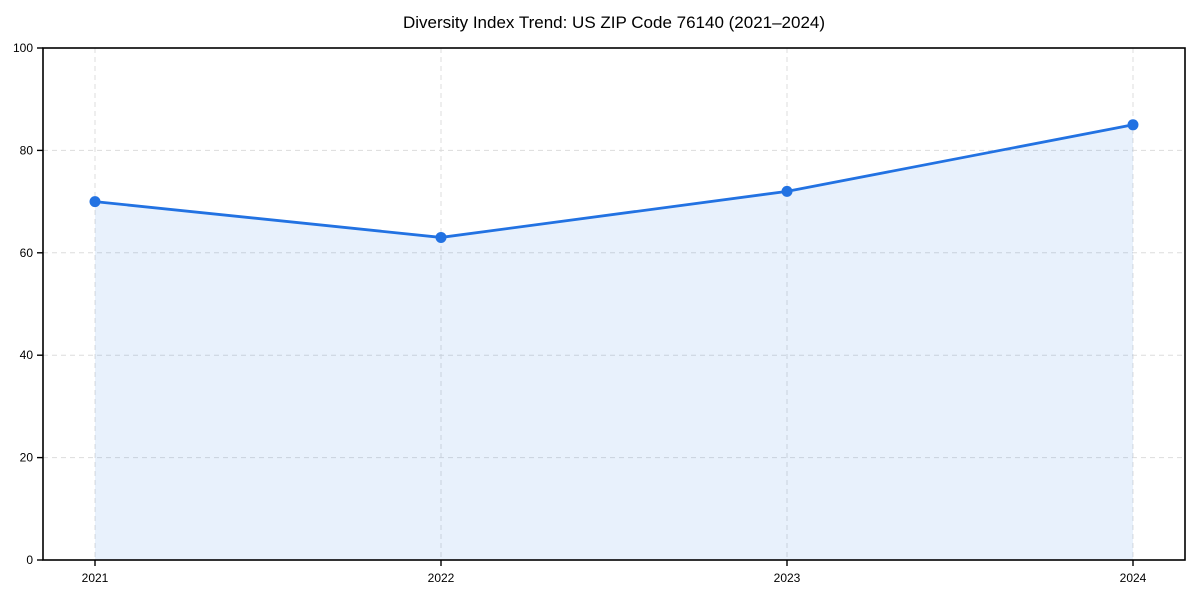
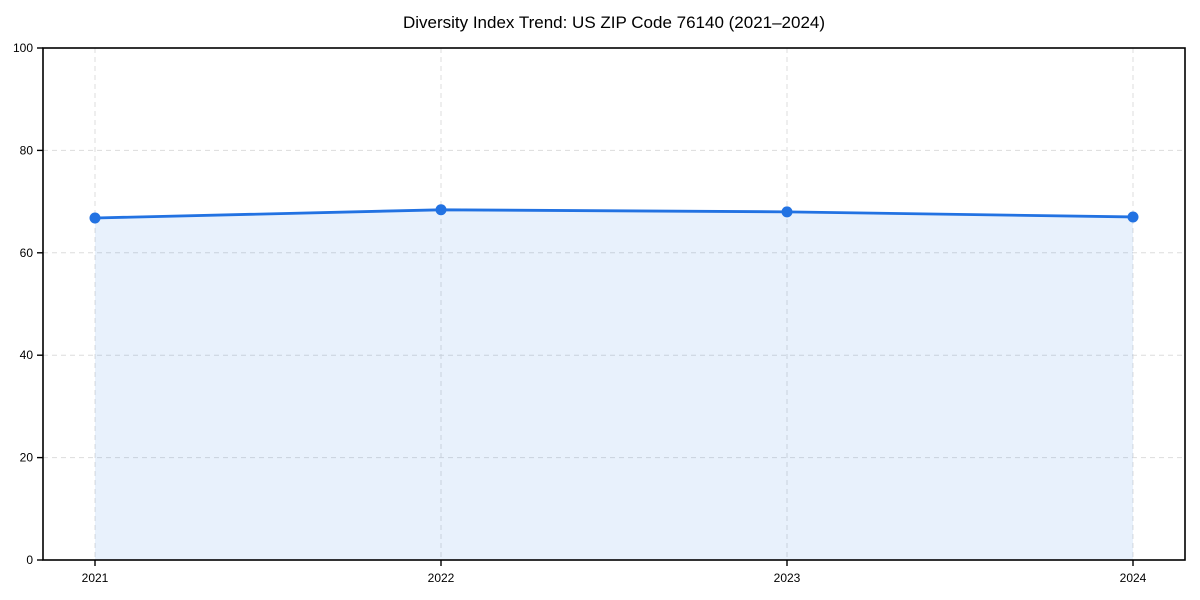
2021: 70 -> 67
2022: 63 -> 68
2023: 72 -> 68
2024: 85 -> 67
